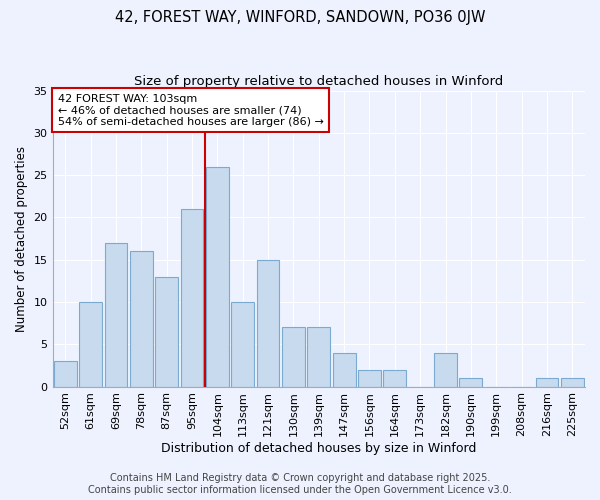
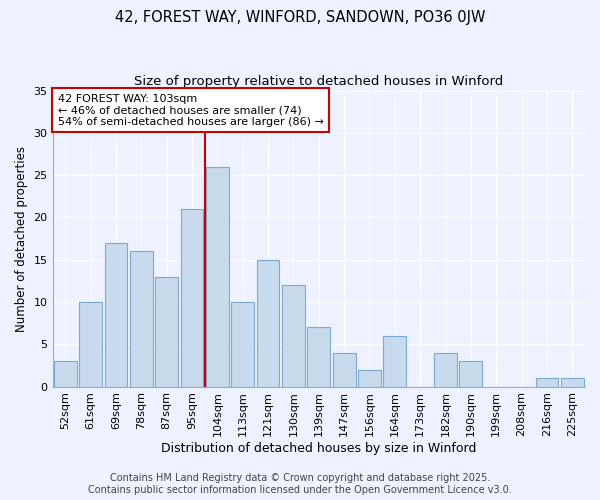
130sqm: 7 -> 12
164sqm: 2 -> 6
190sqm: 1 -> 3
